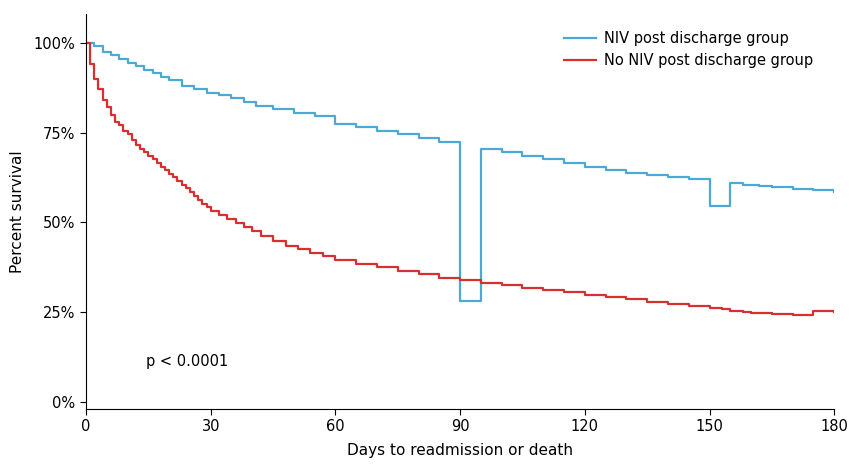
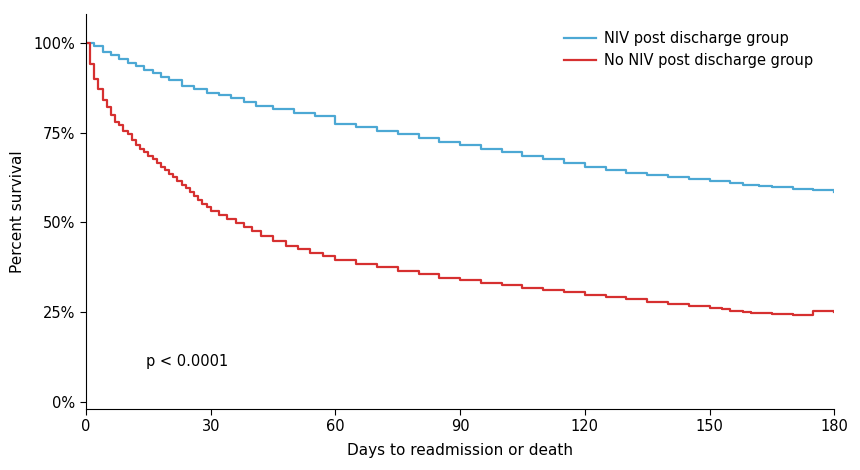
NIV post discharge group/90: 28.0% -> 71.5%
NIV post discharge group/150: 54.5% -> 61.5%
